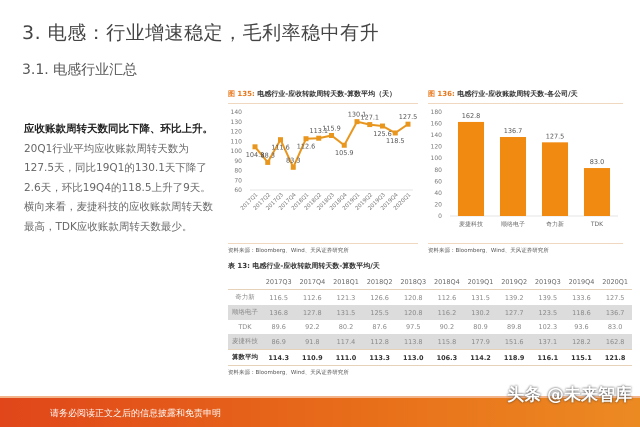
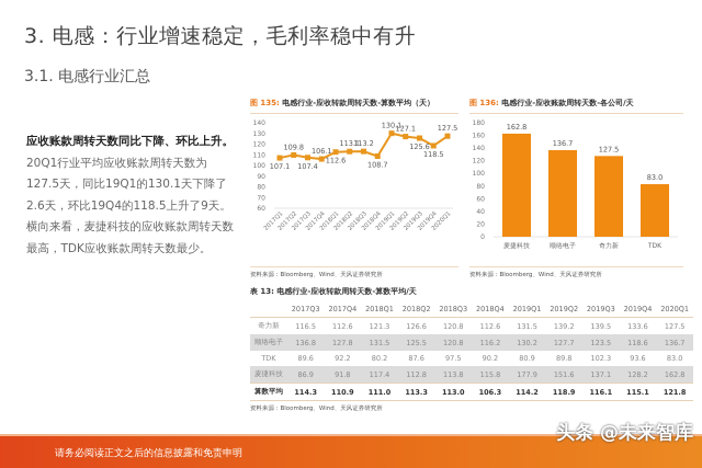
电感行业-应收转款周转天数-算数平均（天）/2017Q1: 104.3 -> 107.1
电感行业-应收转款周转天数-算数平均（天）/2017Q2: 88.3 -> 109.8
电感行业-应收转款周转天数-算数平均（天）/2017Q3: 111.6 -> 107.4
电感行业-应收转款周转天数-算数平均（天）/2017Q4: 83.3 -> 106.1
电感行业-应收转款周转天数-算数平均（天）/2018Q3: 115.9 -> 113.2
电感行业-应收转款周转天数-算数平均（天）/2018Q4: 105.9 -> 108.7
